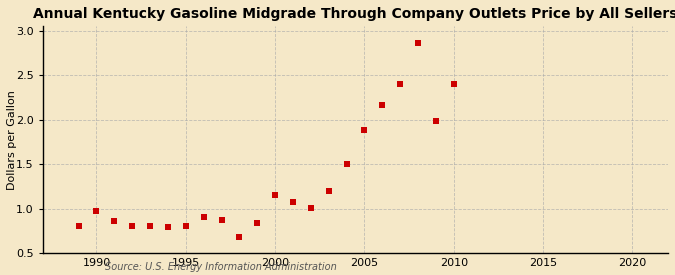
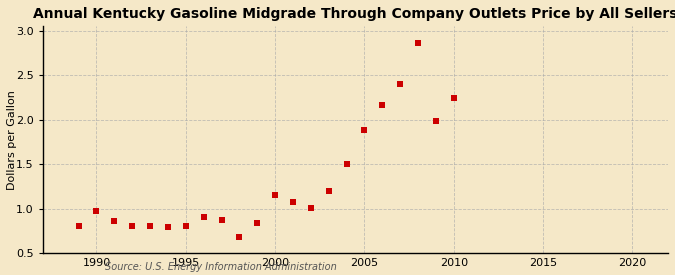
2010: 2.40 -> 2.24
